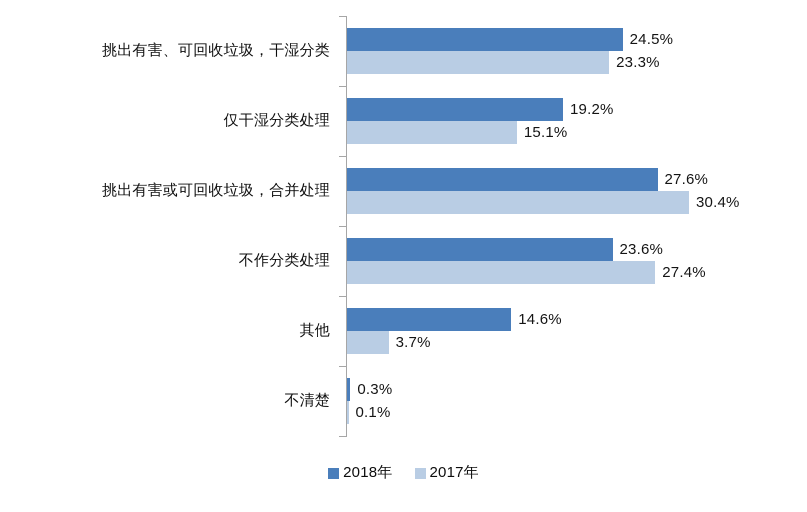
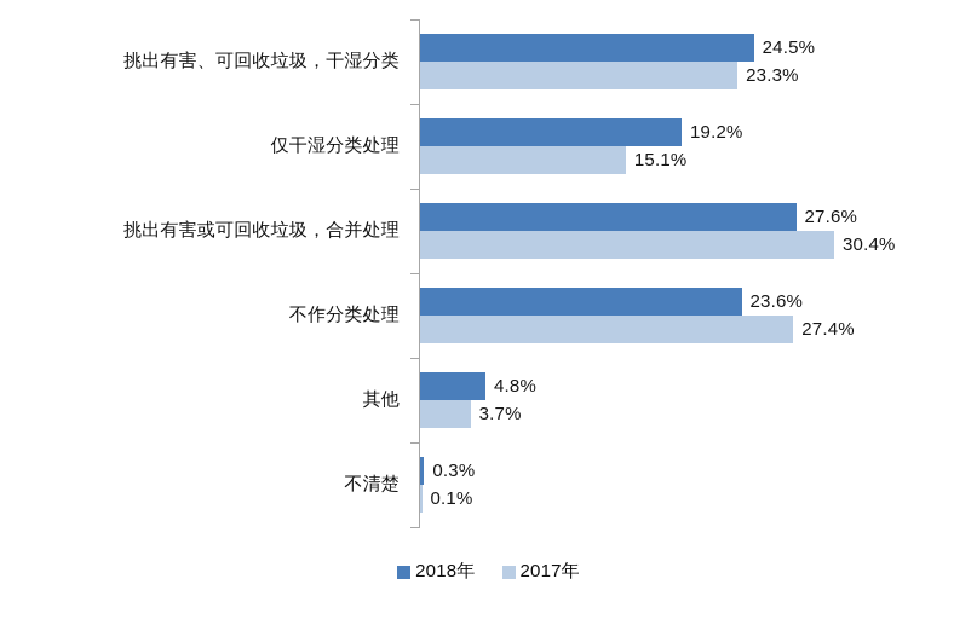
2018年/其他: 14.6% -> 4.8%
